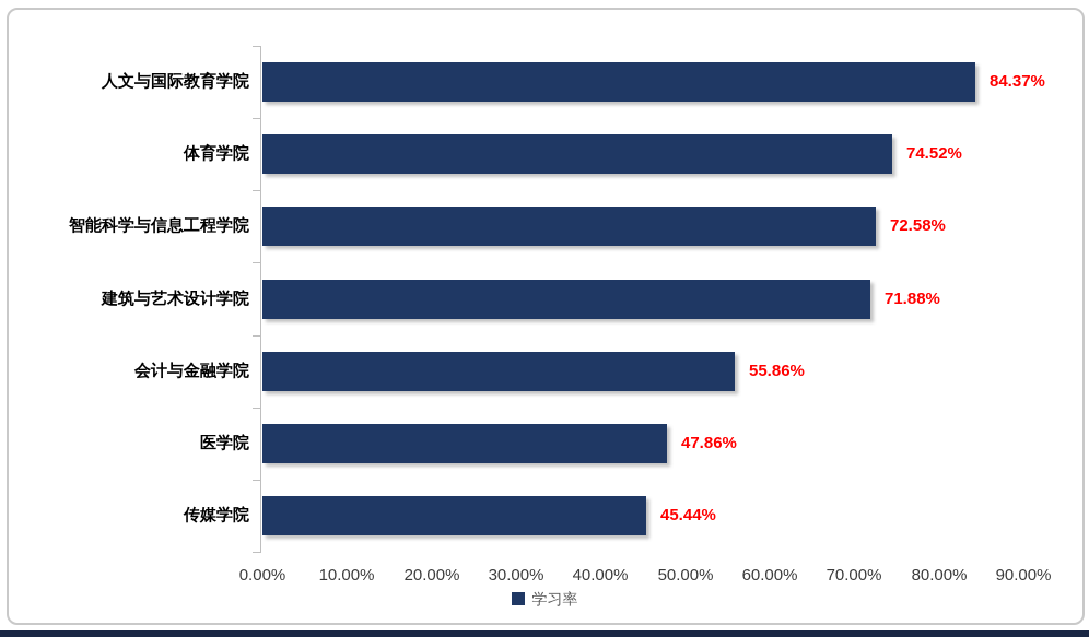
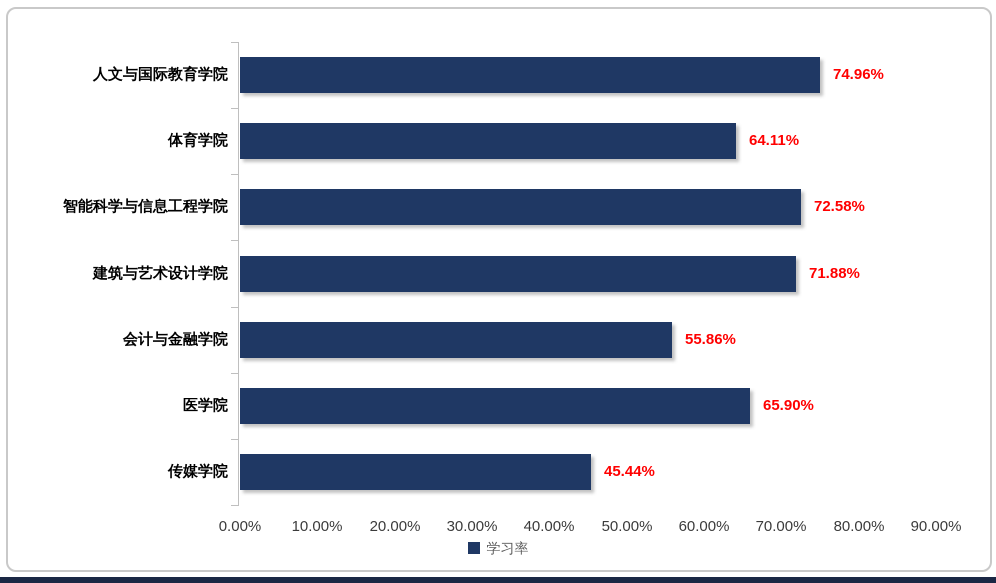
人文与国际教育学院: 84.37% -> 74.96%
体育学院: 74.52% -> 64.11%
医学院: 47.86% -> 65.90%
